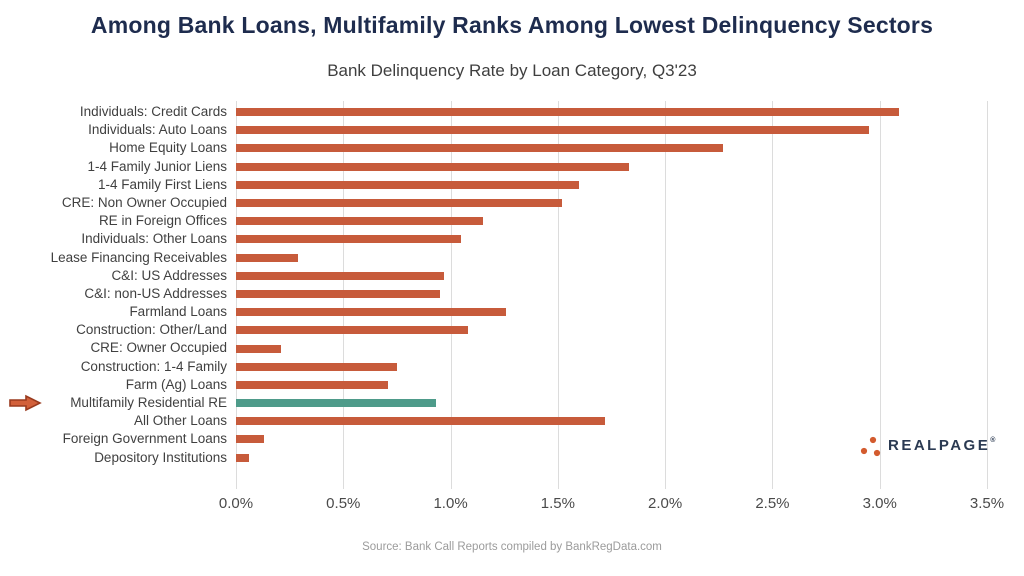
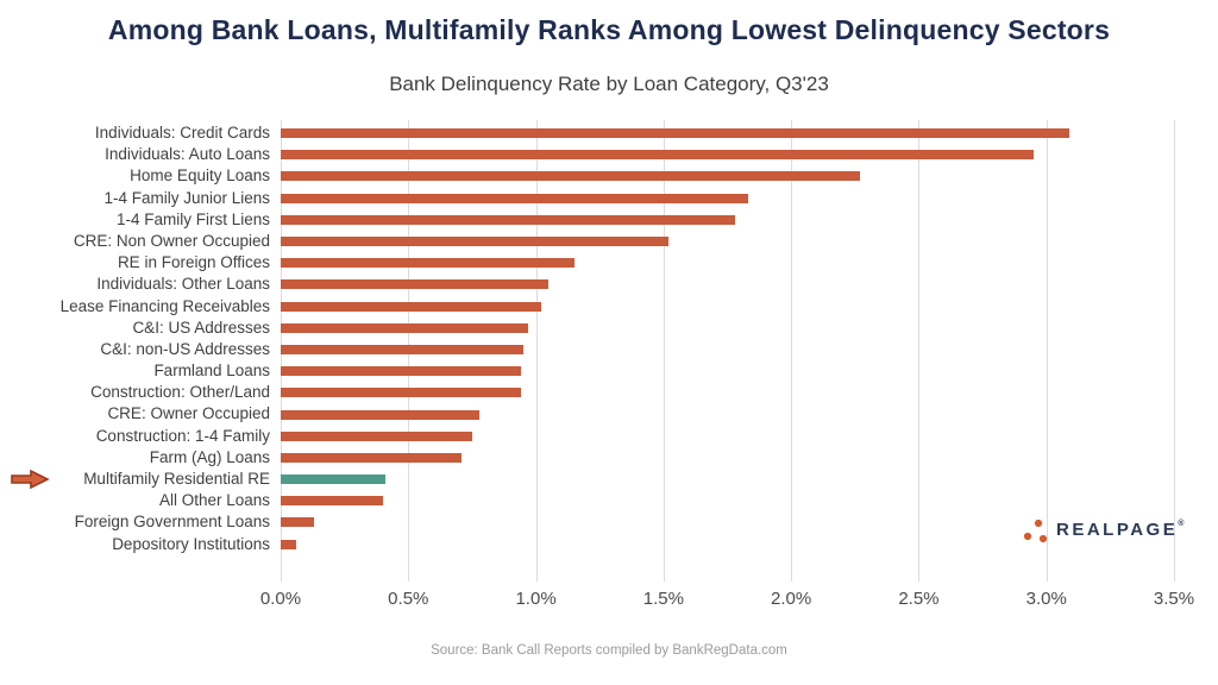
1-4 Family First Liens: 1.60% -> 1.78%
Lease Financing Receivables: 0.29% -> 1.02%
Farmland Loans: 1.26% -> 0.94%
Construction: Other/Land: 1.08% -> 0.94%
CRE: Owner Occupied: 0.21% -> 0.78%
Multifamily Residential RE: 0.93% -> 0.41%
All Other Loans: 1.72% -> 0.40%
